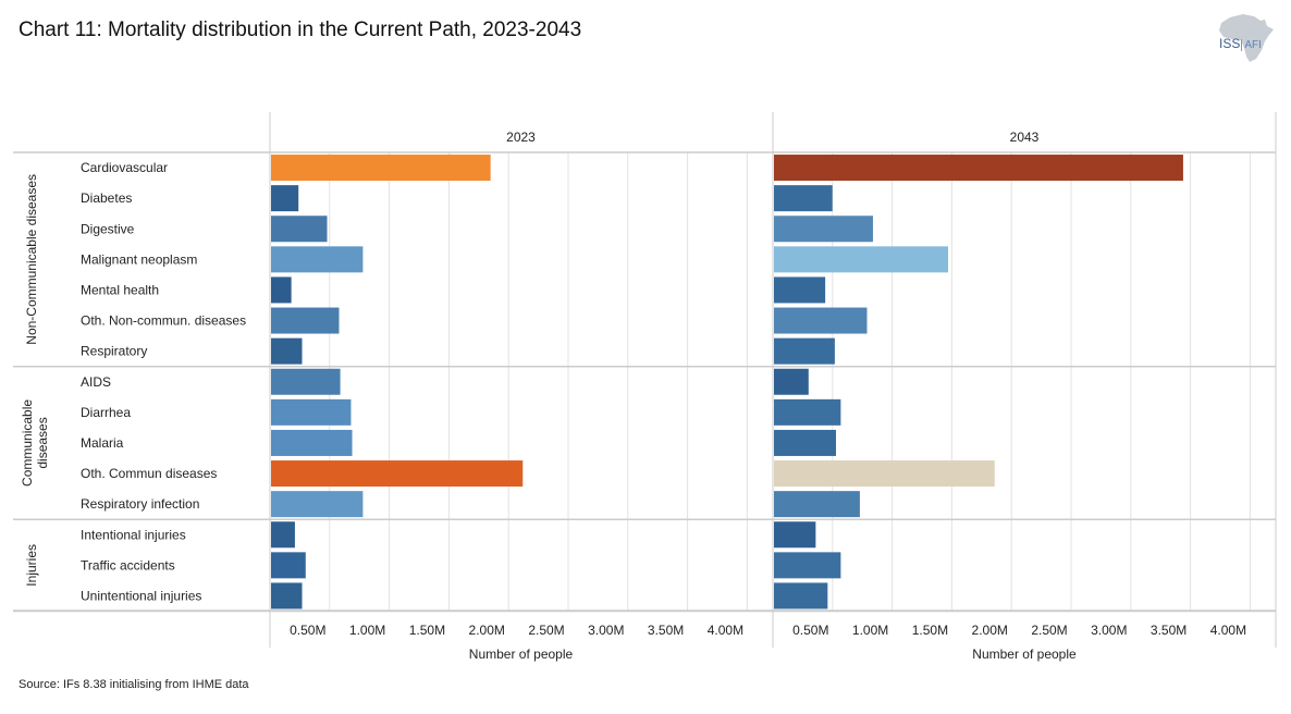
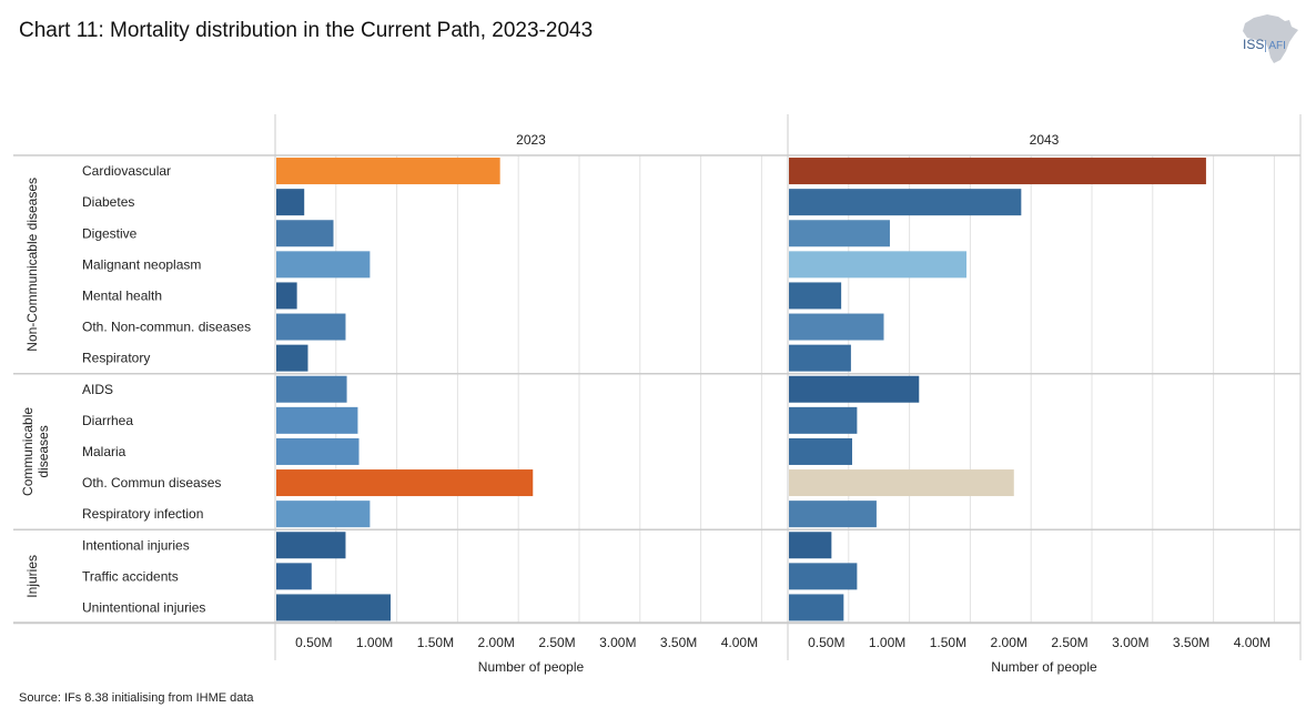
2043/Diabetes: 0.49M -> 1.91M
2043/AIDS: 0.29M -> 1.07M
2023/Intentional injuries: 0.20M -> 0.57M
2023/Unintentional injuries: 0.26M -> 0.94M
